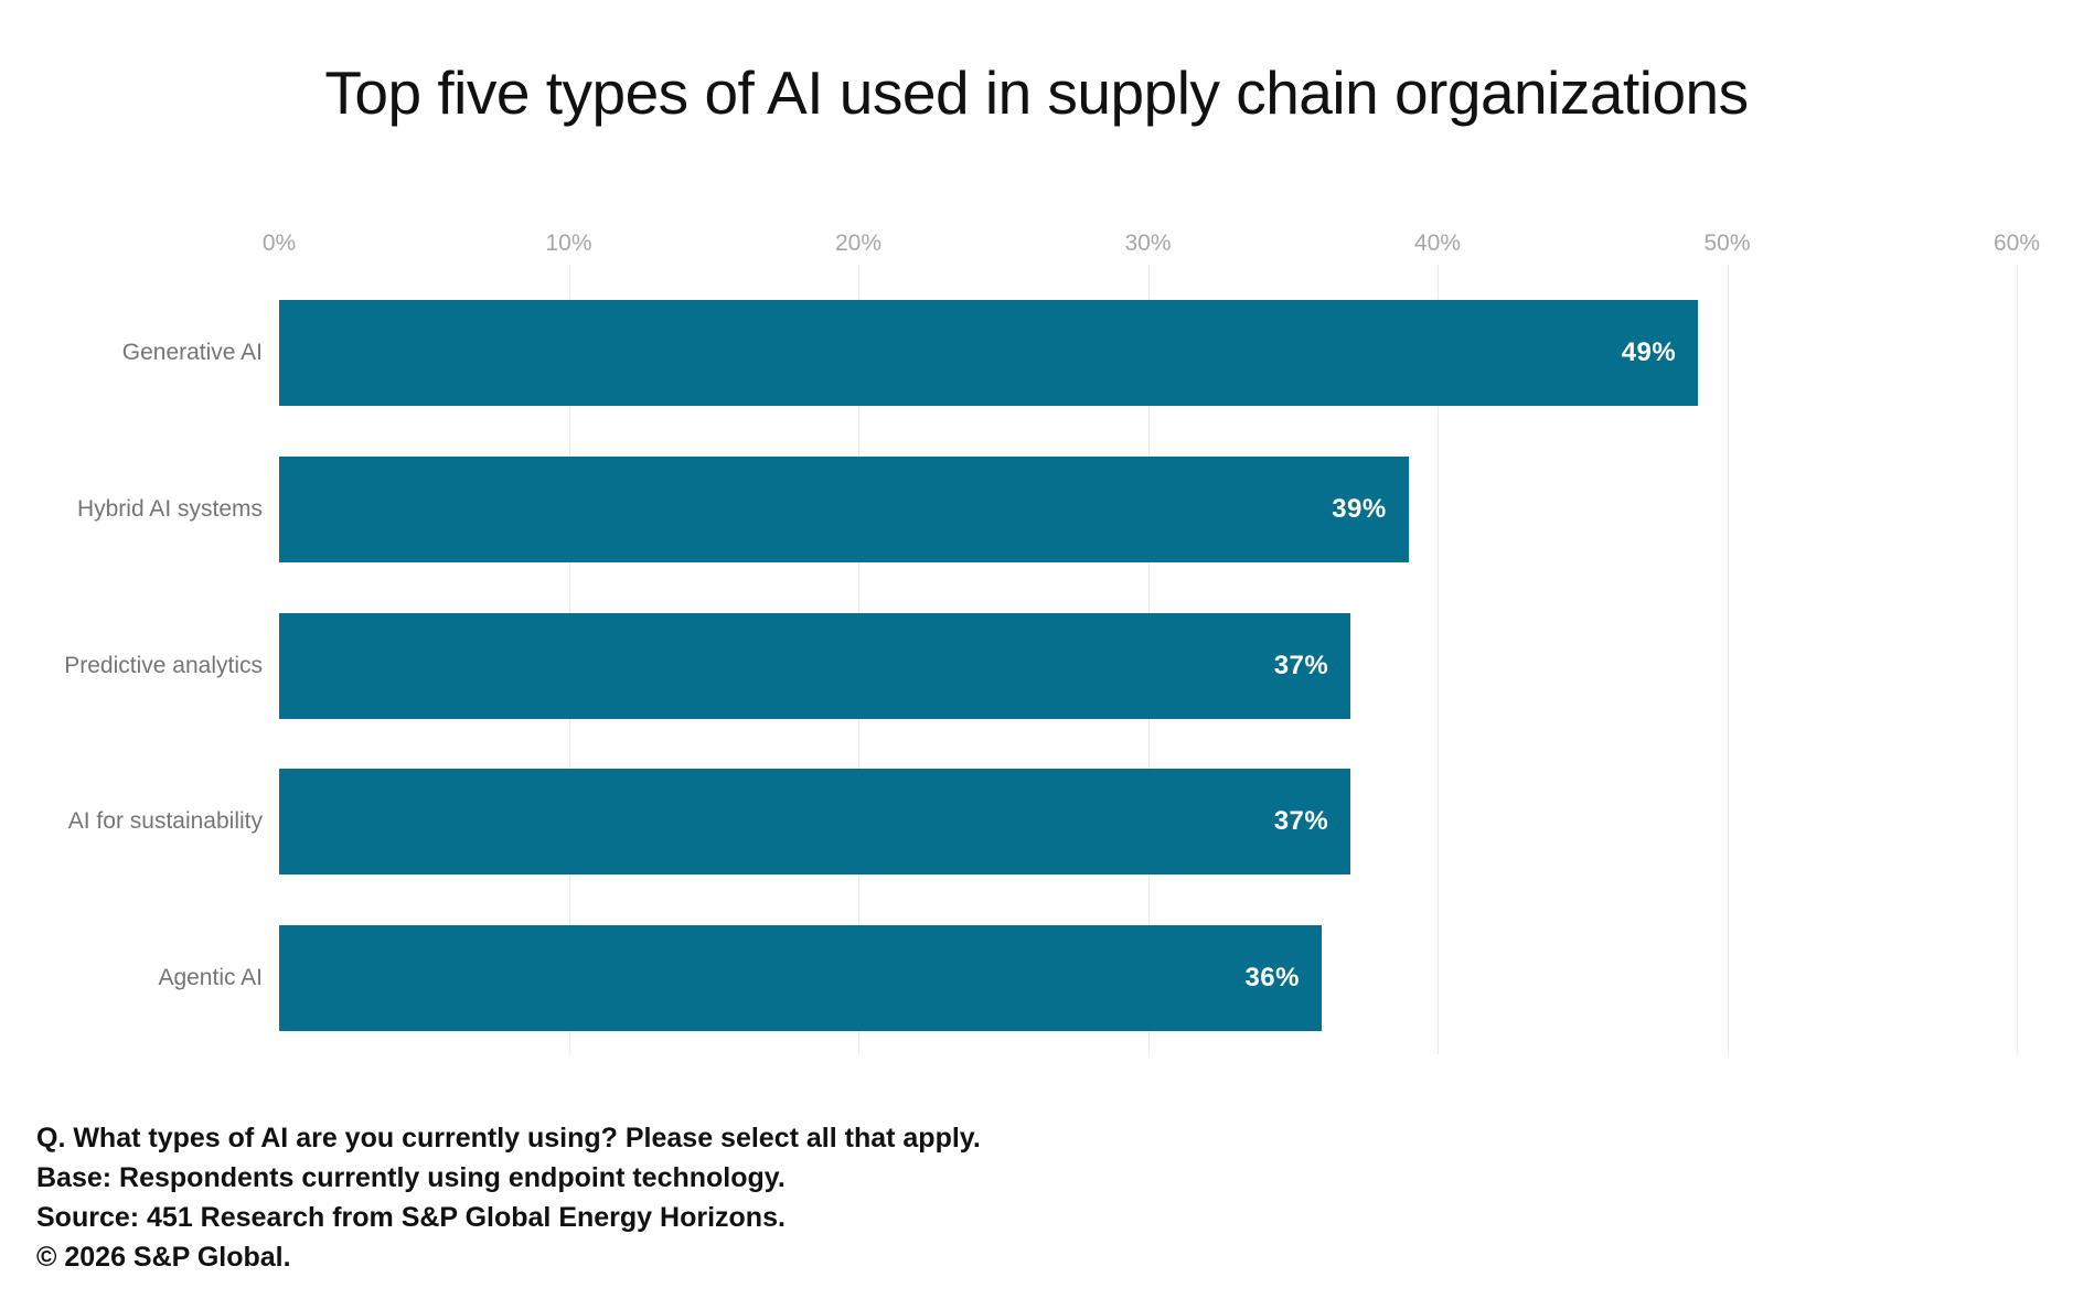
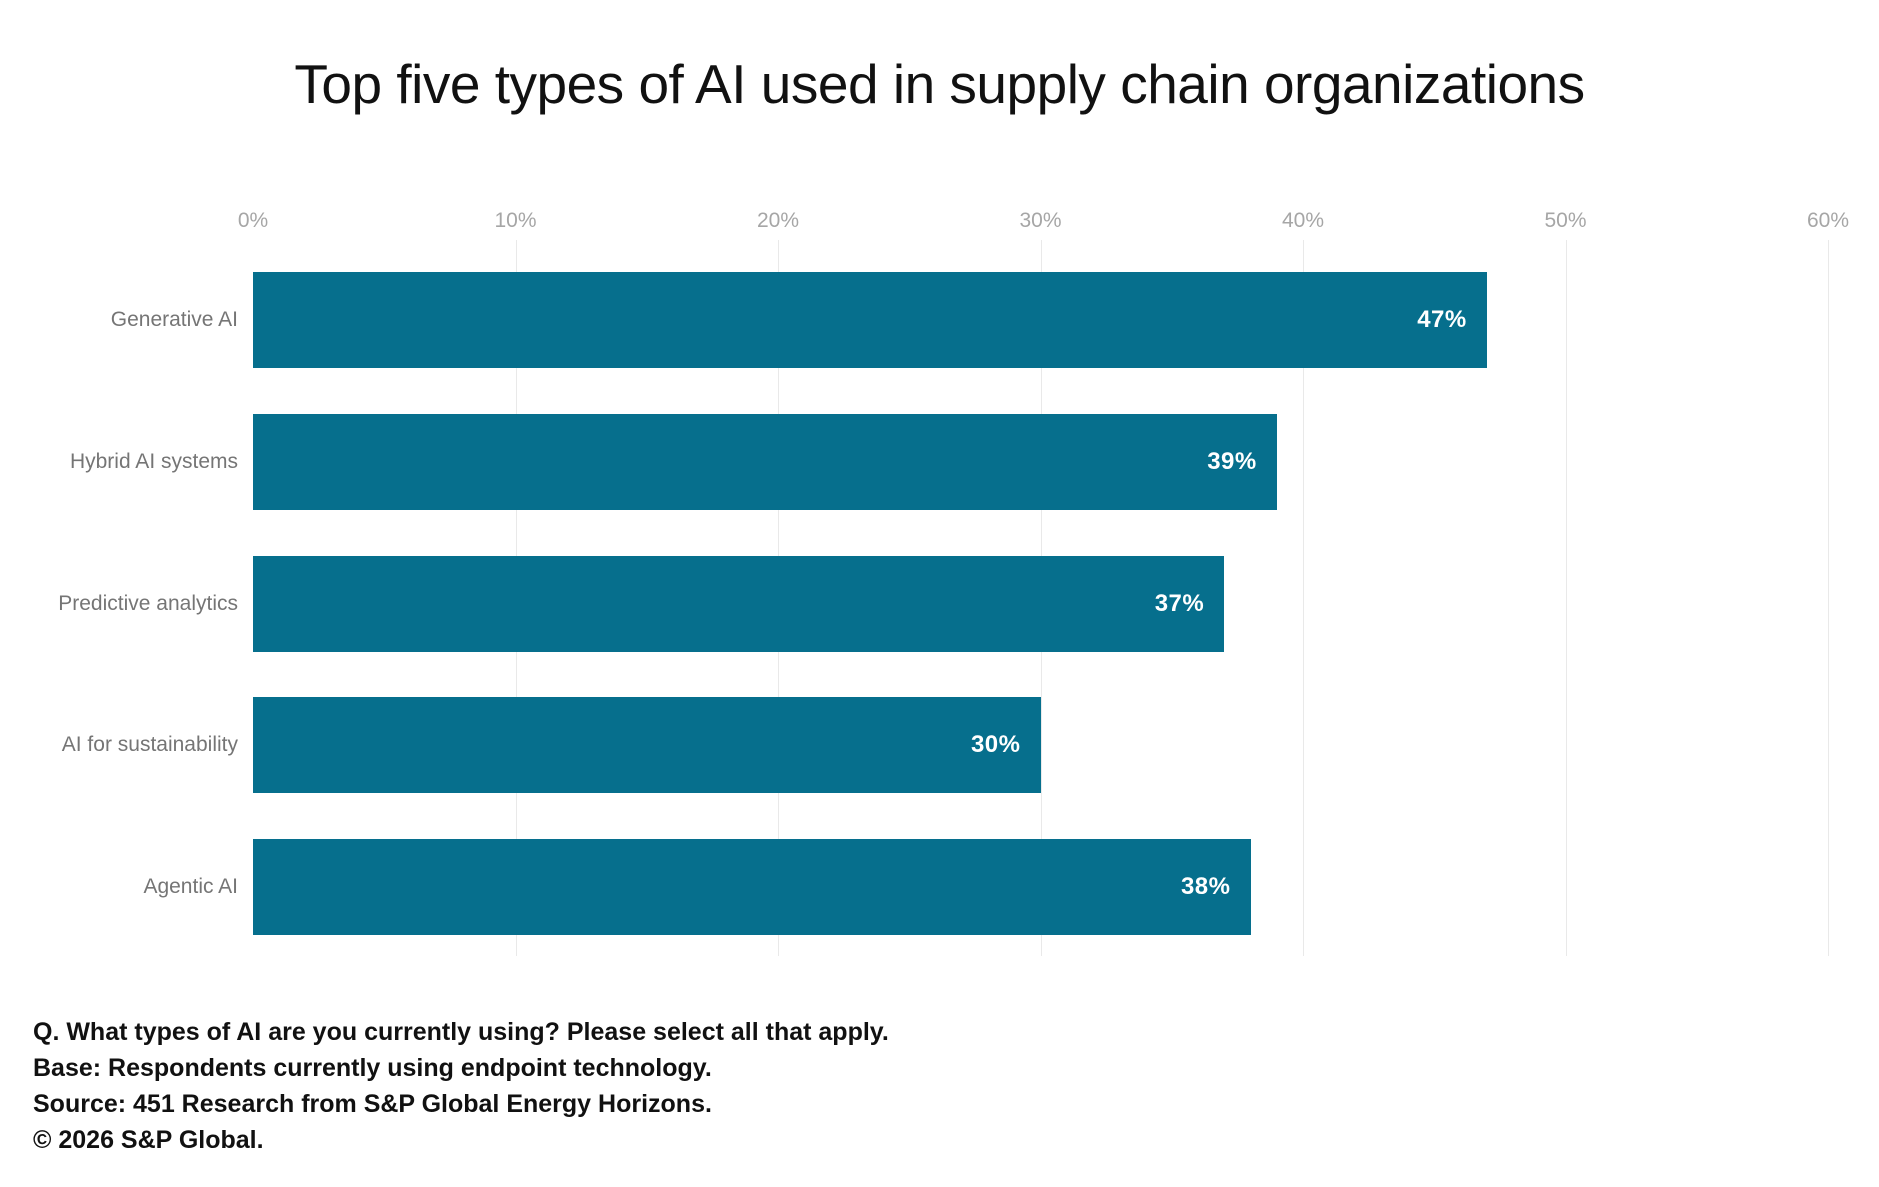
Generative AI: 49% -> 47%
AI for sustainability: 37% -> 30%
Agentic AI: 36% -> 38%
